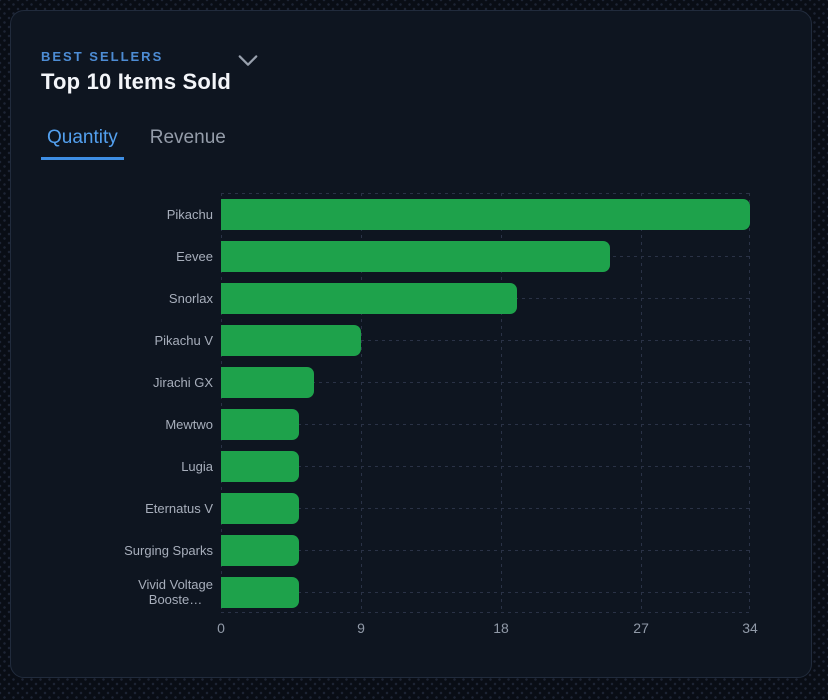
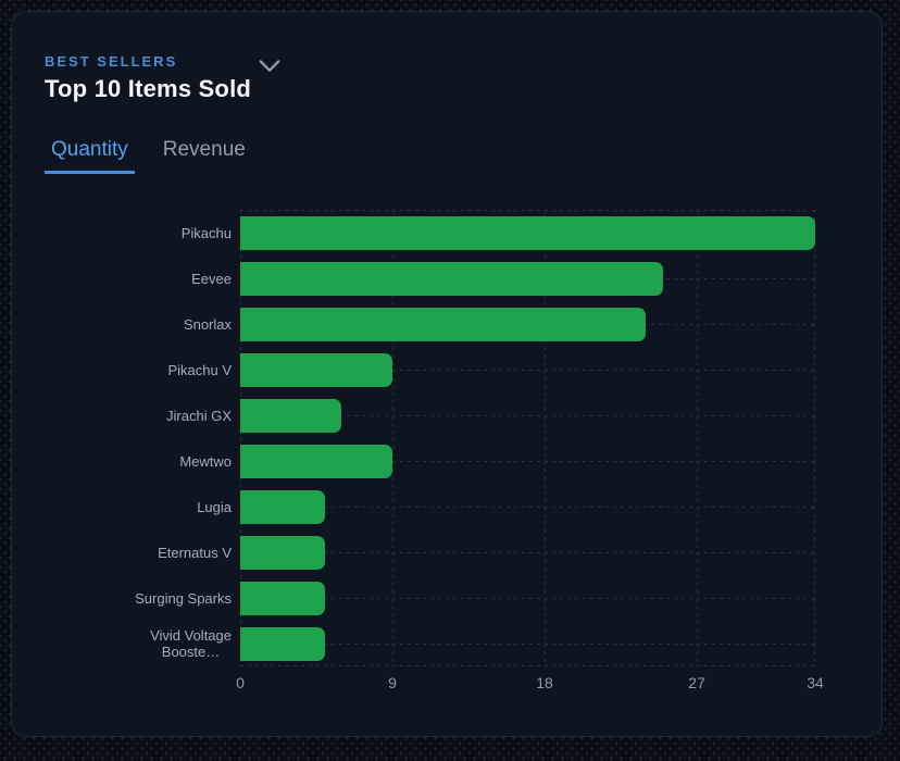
Snorlax: 19 -> 24
Mewtwo: 5 -> 9
